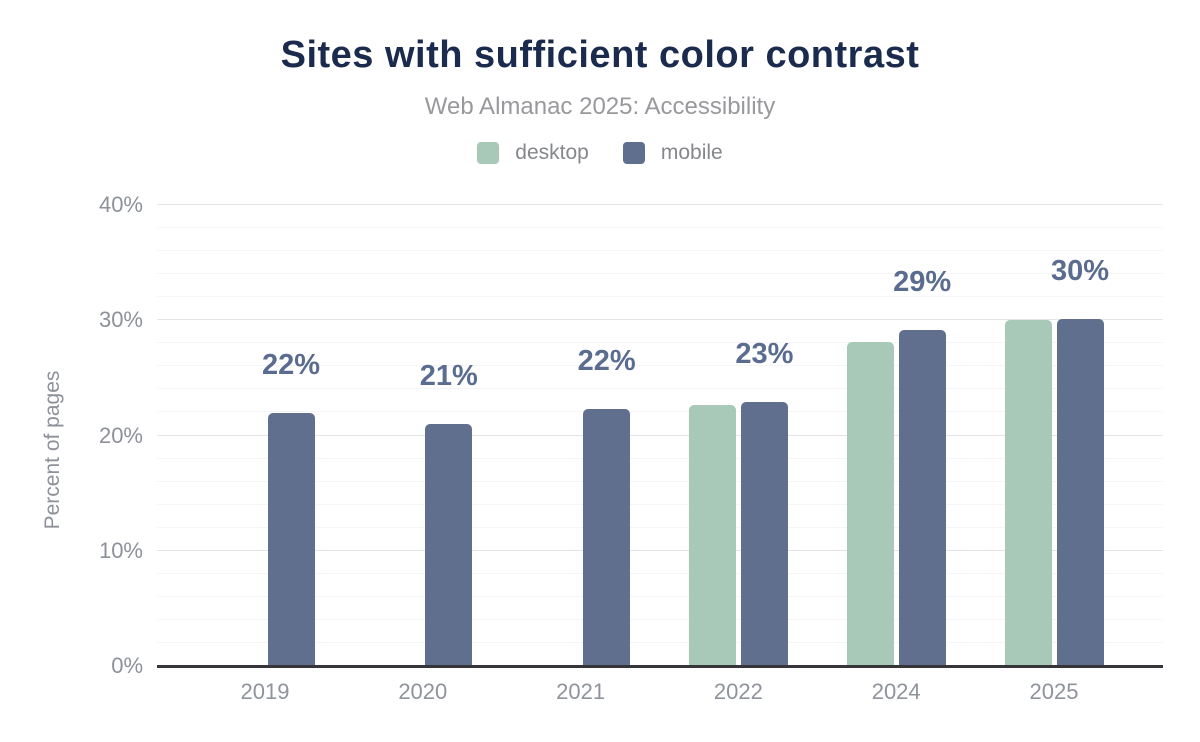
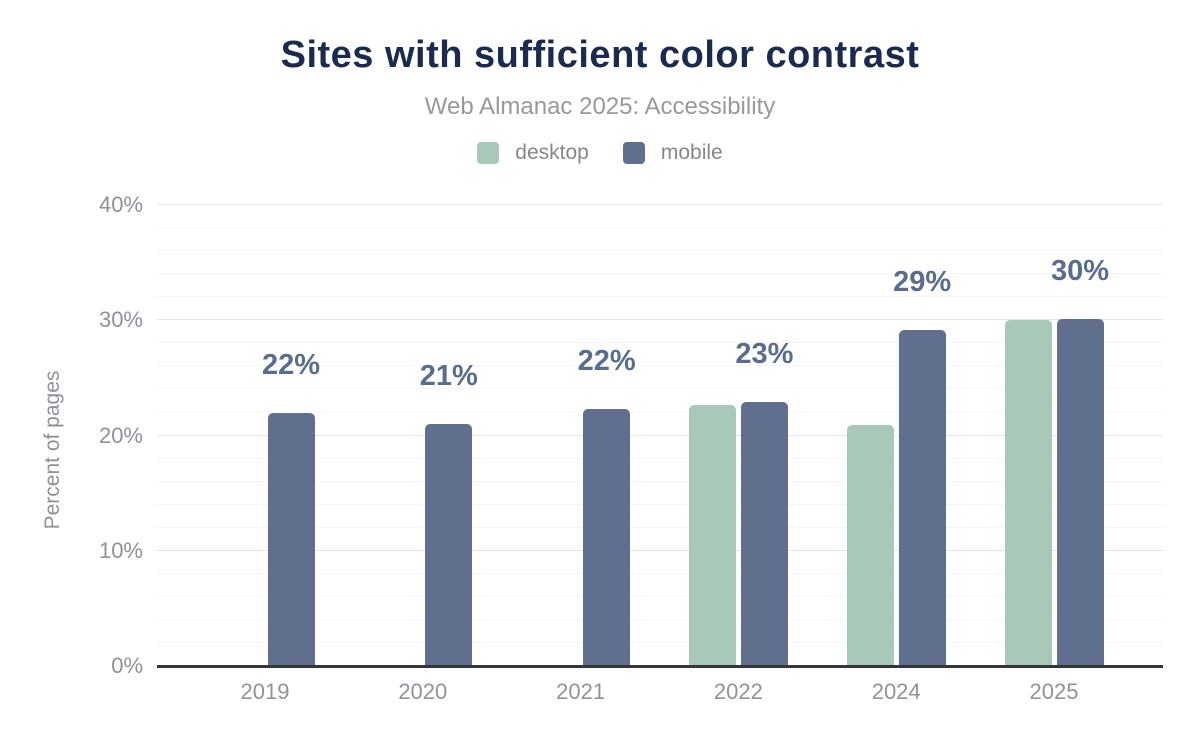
desktop/2024: 28.0% -> 20.8%
